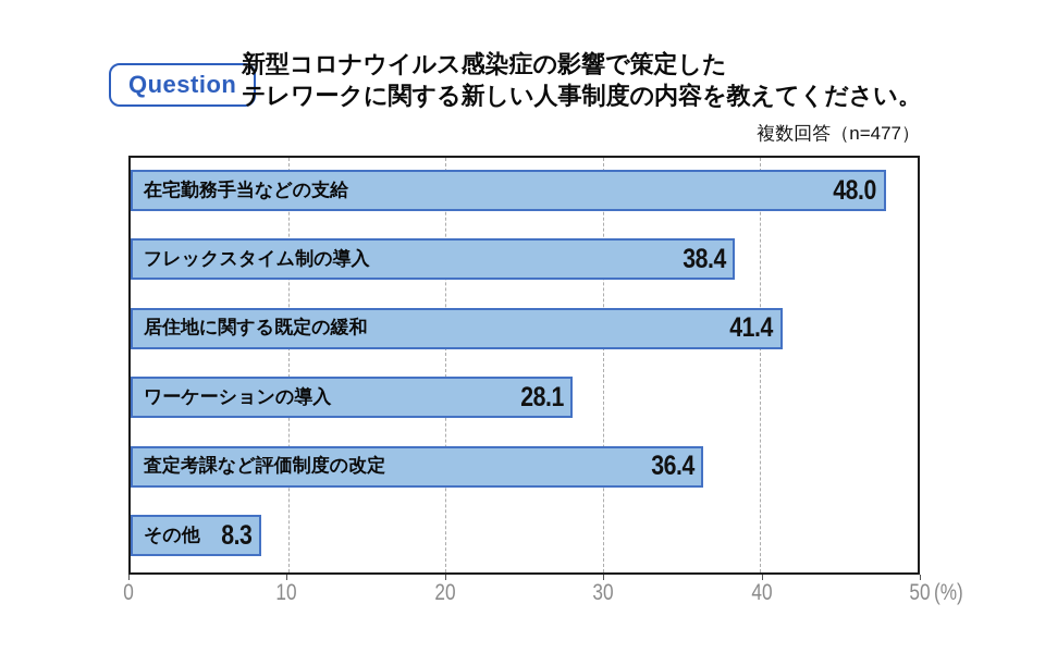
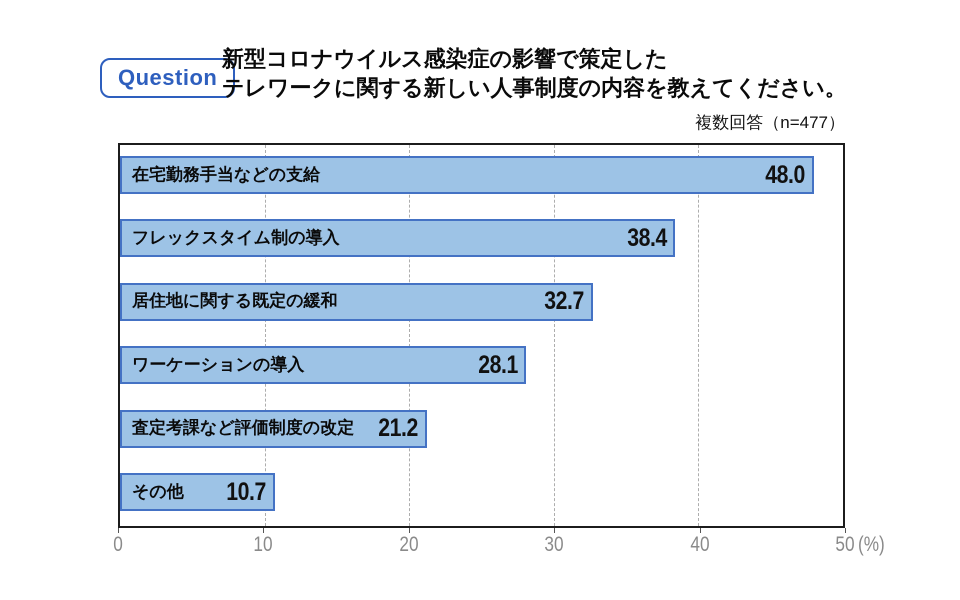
居住地に関する既定の緩和: 41.4 -> 32.7
査定考課など評価制度の改定: 36.4 -> 21.2
その他: 8.3 -> 10.7
